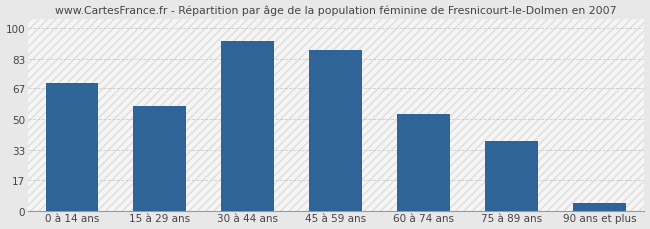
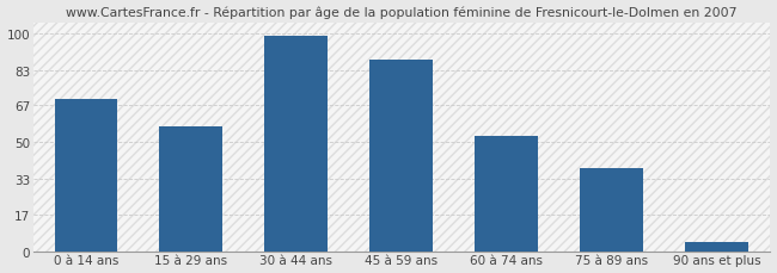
30 à 44 ans: 93 -> 99
